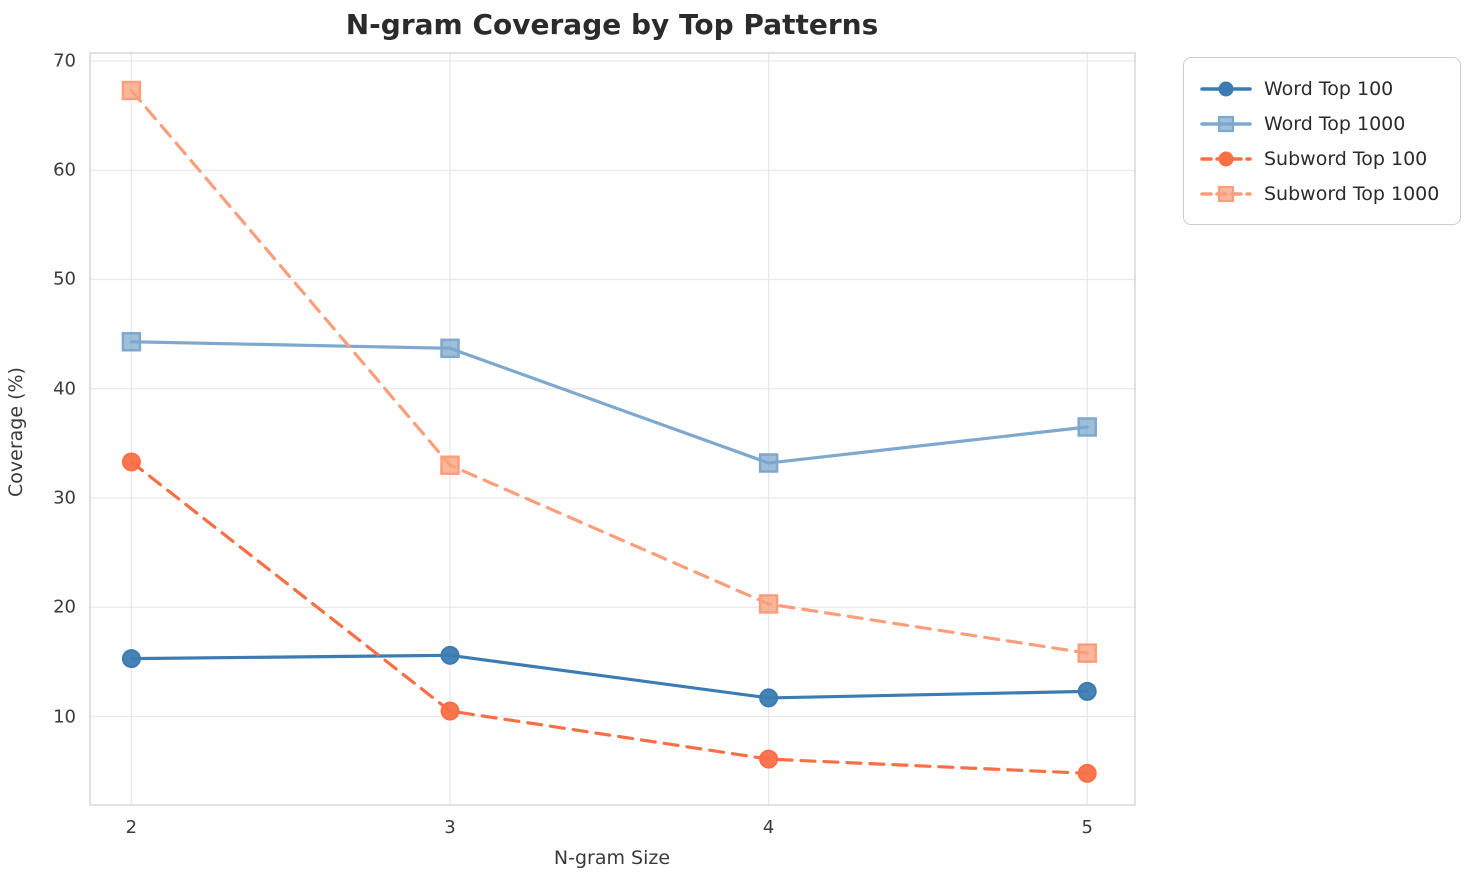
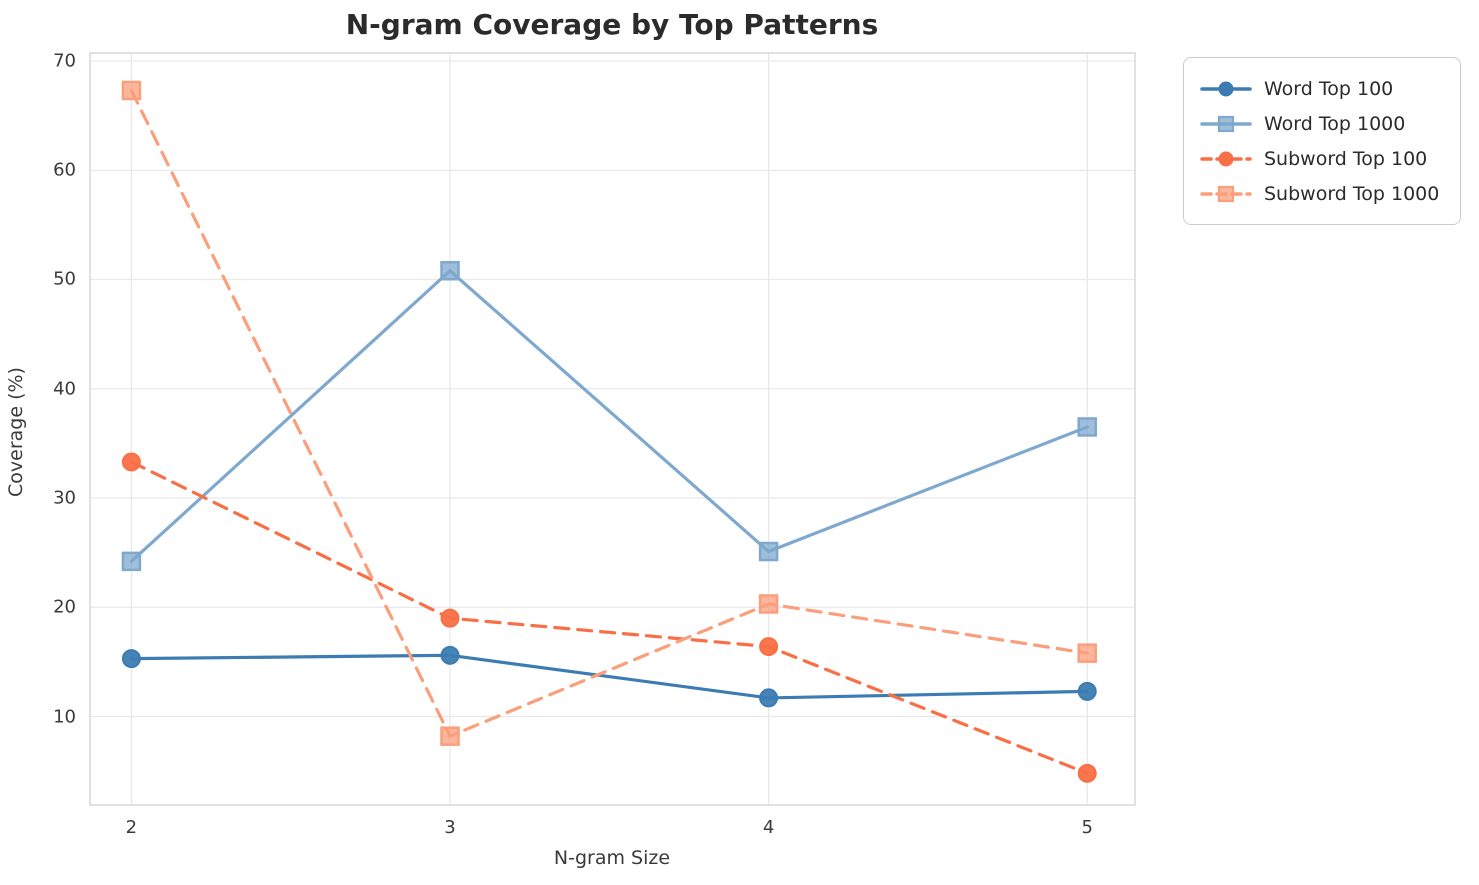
Word Top 1000/2: 44.3 -> 24.2
Word Top 1000/3: 43.7 -> 50.8
Subword Top 100/3: 10.5 -> 19.0
Subword Top 1000/3: 33.0 -> 8.2
Word Top 1000/4: 33.2 -> 25.1
Subword Top 100/4: 6.1 -> 16.4
